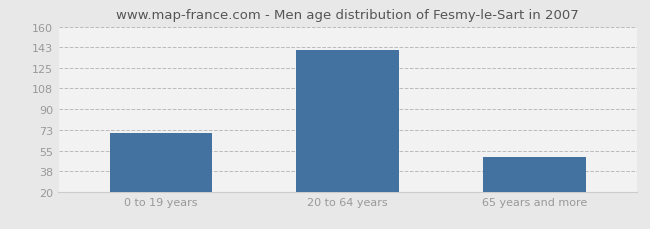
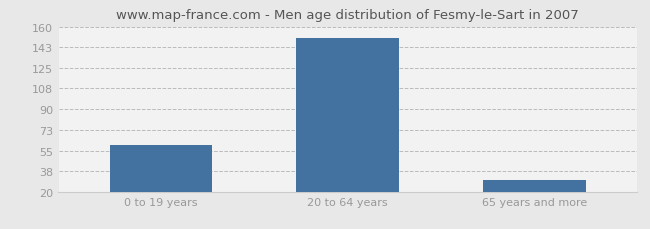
0 to 19 years: 70 -> 60
20 to 64 years: 140 -> 150
65 years and more: 50 -> 30
